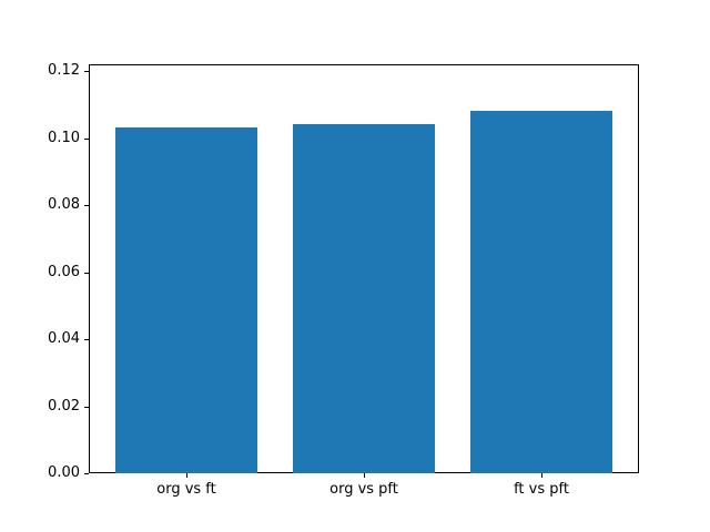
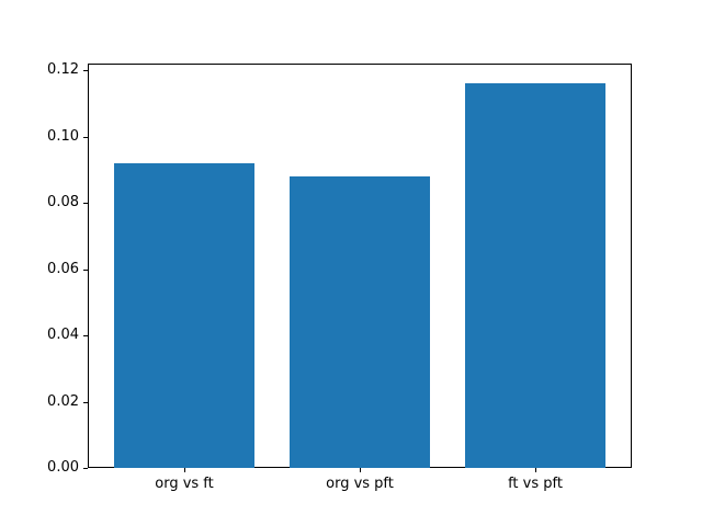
org vs ft: 0.103 -> 0.092
org vs pft: 0.104 -> 0.088
ft vs pft: 0.108 -> 0.116
